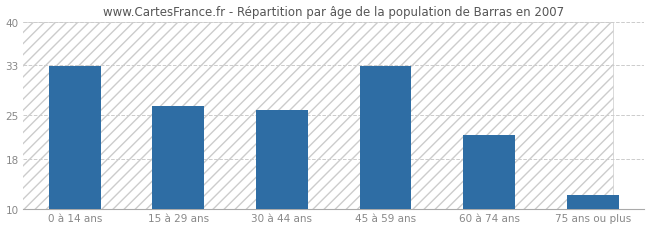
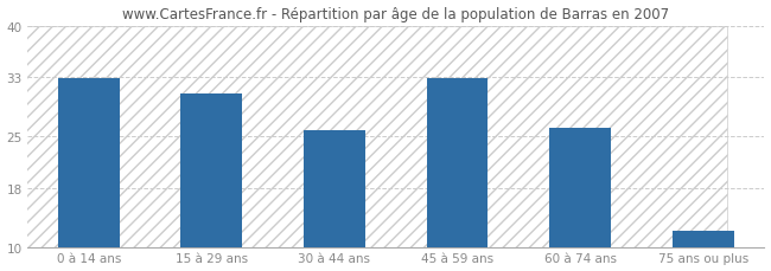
15 à 29 ans: 26.5 -> 30.8
60 à 74 ans: 21.8 -> 26.2
